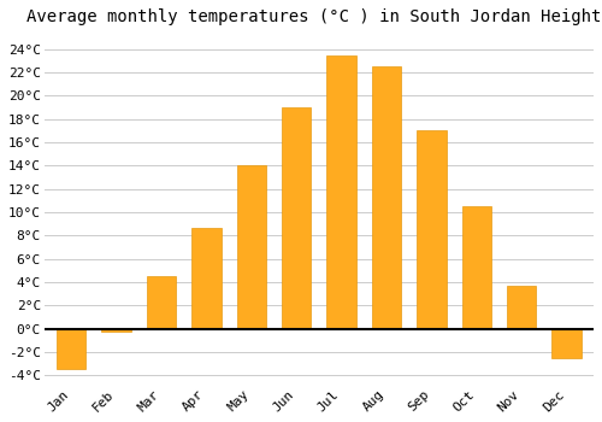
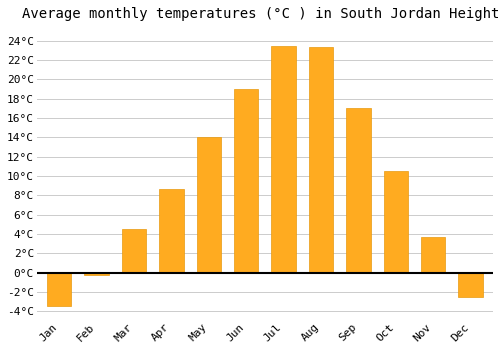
Aug: 22.5°C -> 23.4°C
